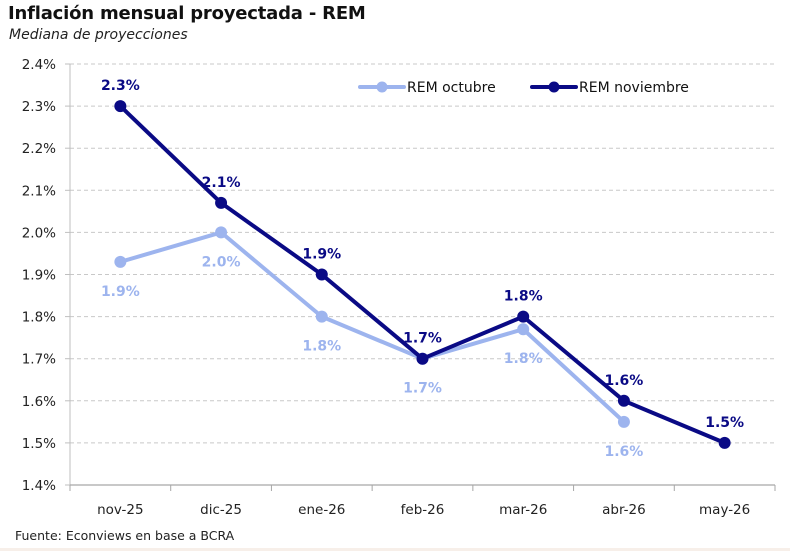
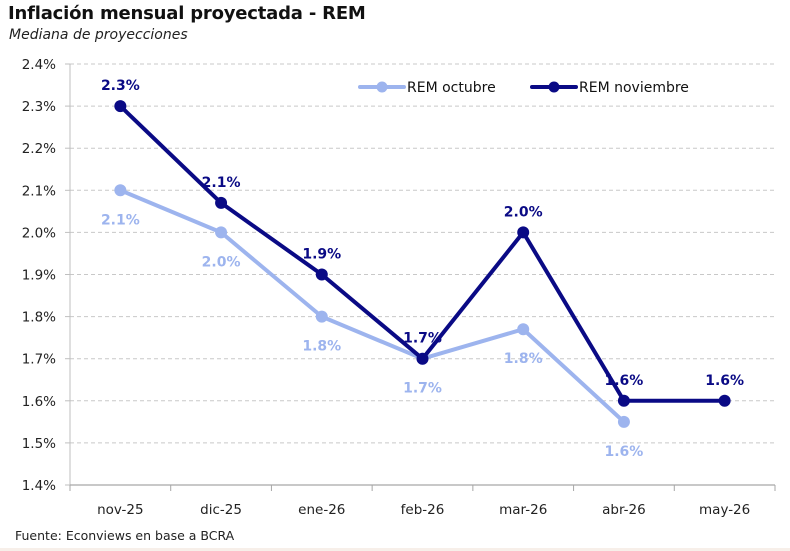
REM octubre/nov-25: 1.9% -> 2.1%
REM noviembre/mar-26: 1.8% -> 2.0%
REM noviembre/may-26: 1.5% -> 1.6%
